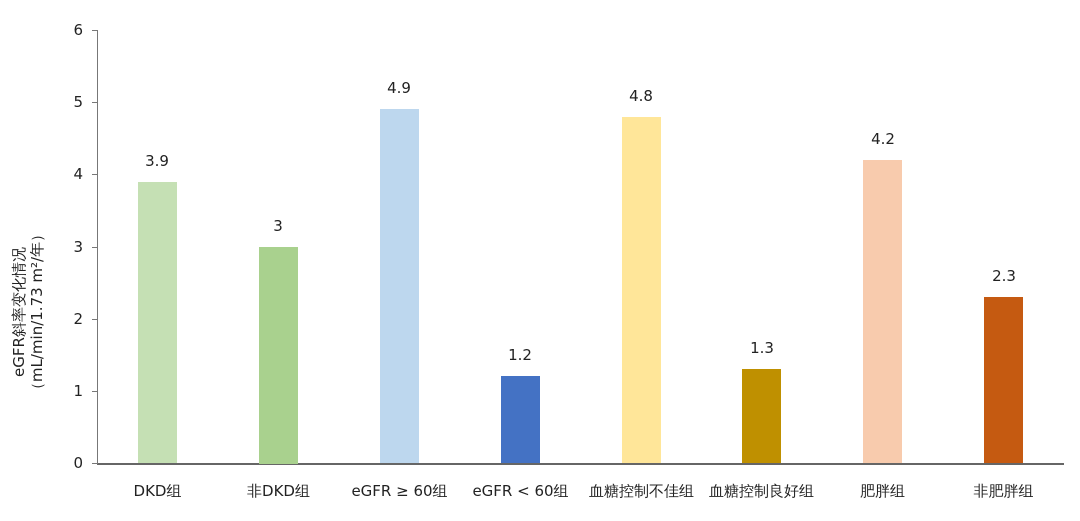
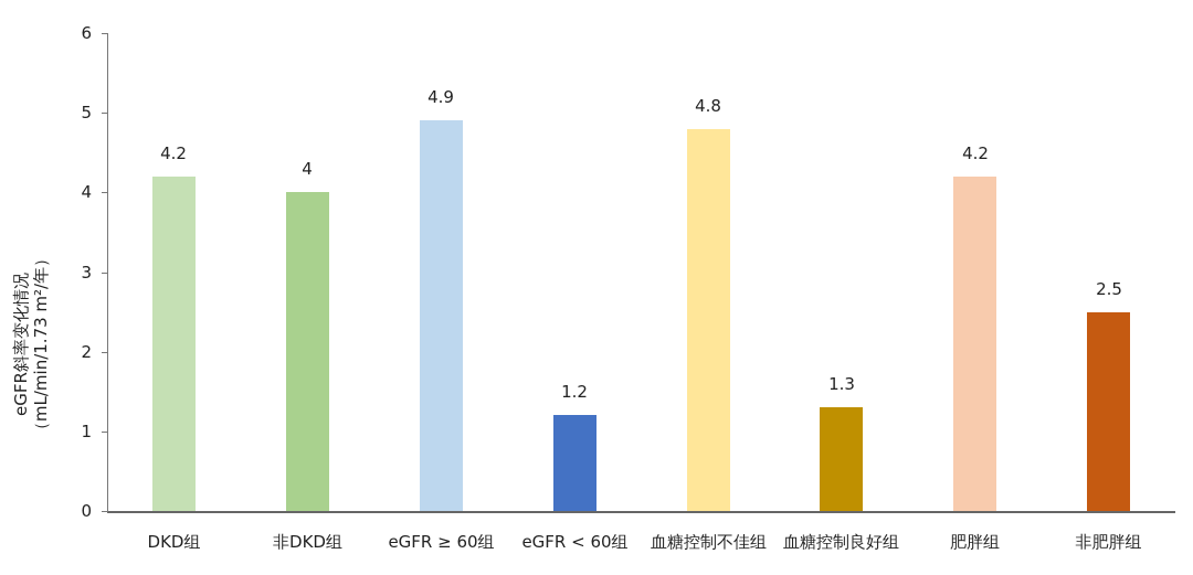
DKD组: 3.9 -> 4.2
非DKD组: 3 -> 4
非肥胖组: 2.3 -> 2.5
